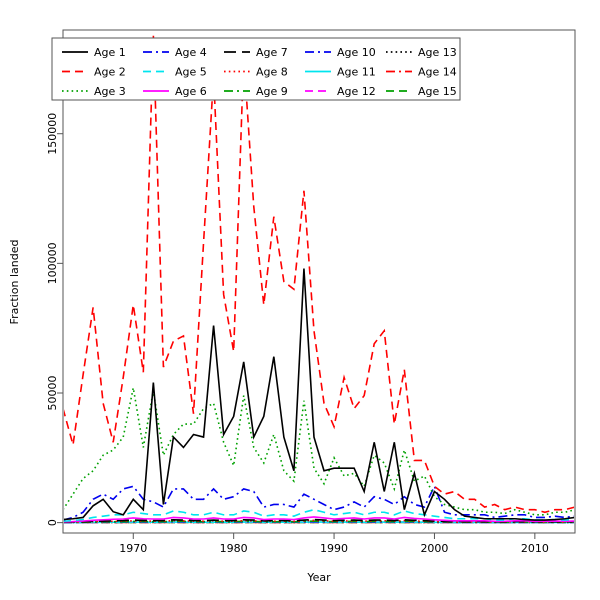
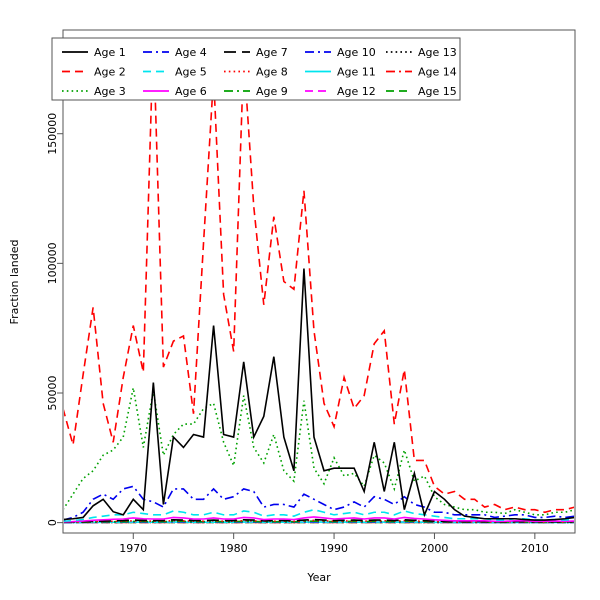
Age 2/1970: 84000 -> 76000
Age 1/1980: 41000 -> 33000
Age 4/2000: 14000 -> 4000
